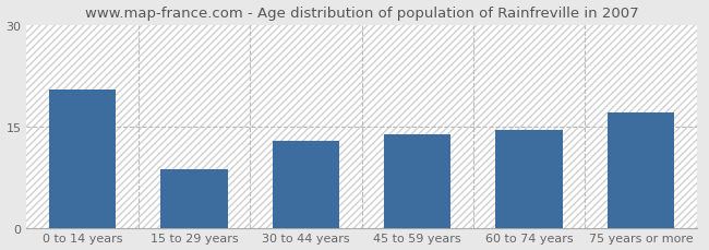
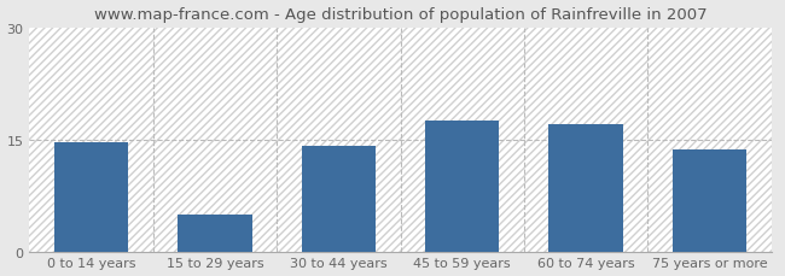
0 to 14 years: 20.4 -> 14.7
15 to 29 years: 8.6 -> 5.0
30 to 44 years: 12.8 -> 14.2
45 to 59 years: 13.8 -> 17.5
60 to 74 years: 14.4 -> 17.0
75 years or more: 17.0 -> 13.7
